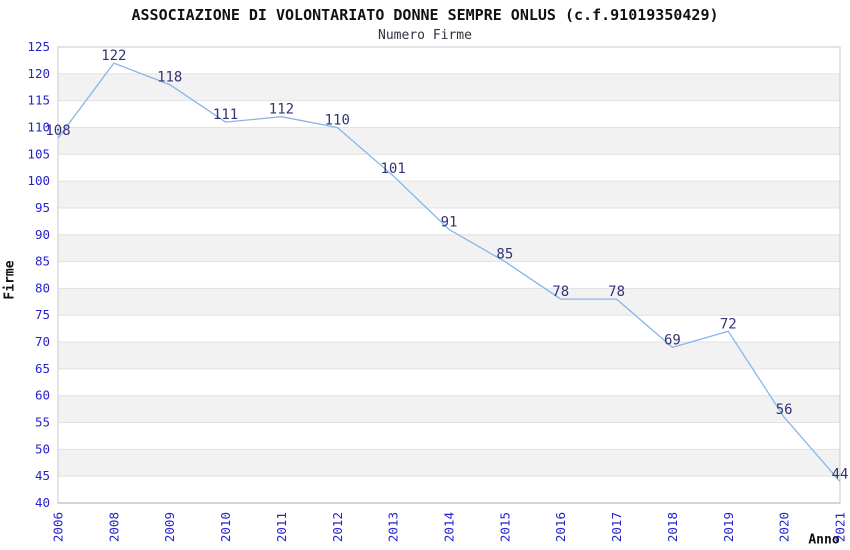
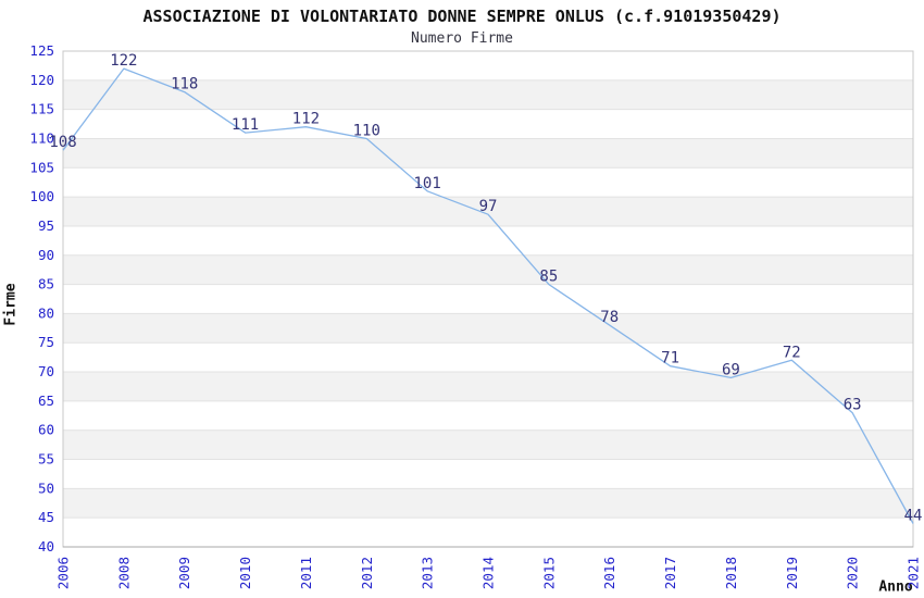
2014: 91 -> 97
2017: 78 -> 71
2020: 56 -> 63
